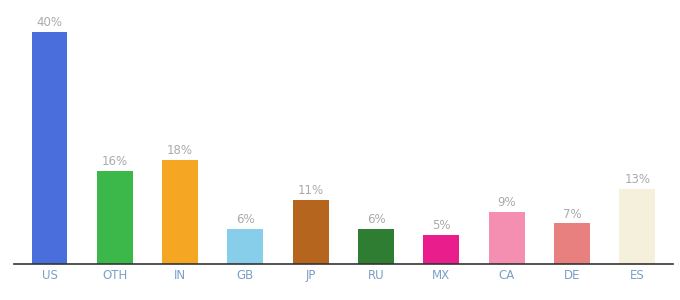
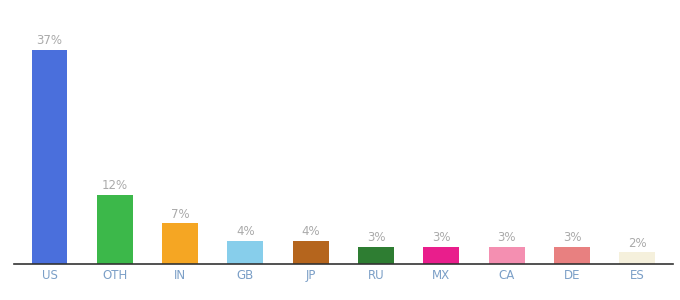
US: 40% -> 37%
OTH: 16% -> 12%
IN: 18% -> 7%
GB: 6% -> 4%
JP: 11% -> 4%
RU: 6% -> 3%
MX: 5% -> 3%
CA: 9% -> 3%
DE: 7% -> 3%
ES: 13% -> 2%
